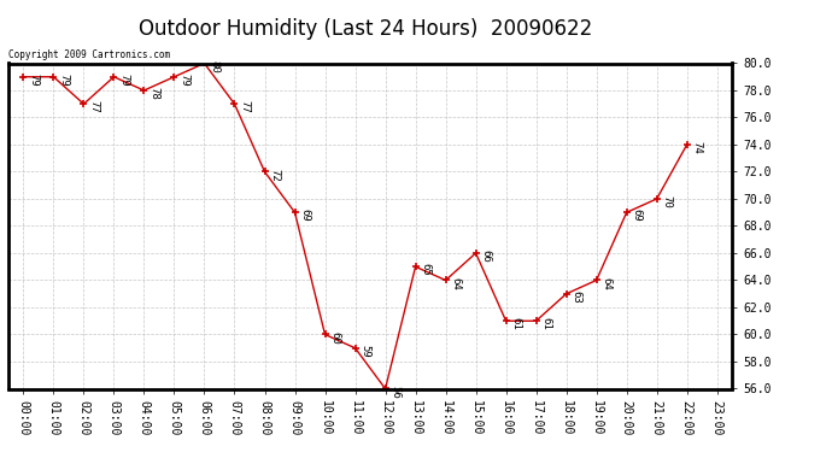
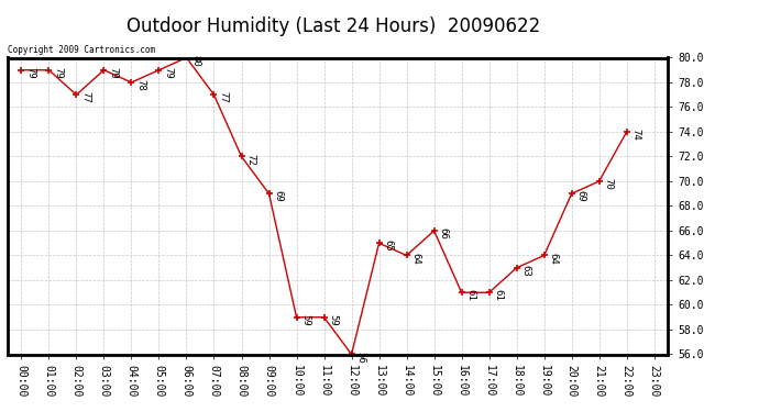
10:00: 60 -> 59
